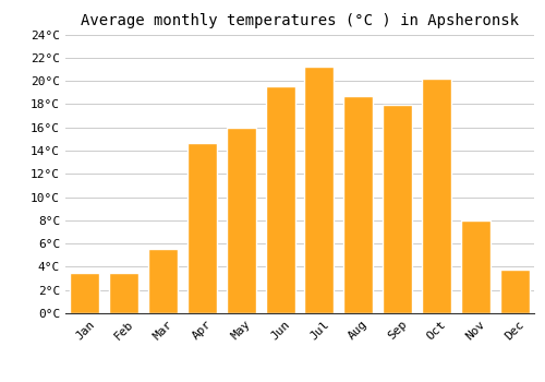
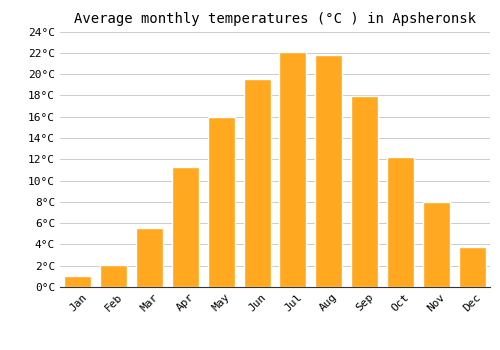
Jan: 3.5°C -> 1.0°C
Feb: 3.5°C -> 2.1°C
Apr: 14.7°C -> 11.3°C
Jul: 21.2°C -> 22.1°C
Aug: 18.7°C -> 21.8°C
Oct: 20.2°C -> 12.2°C
